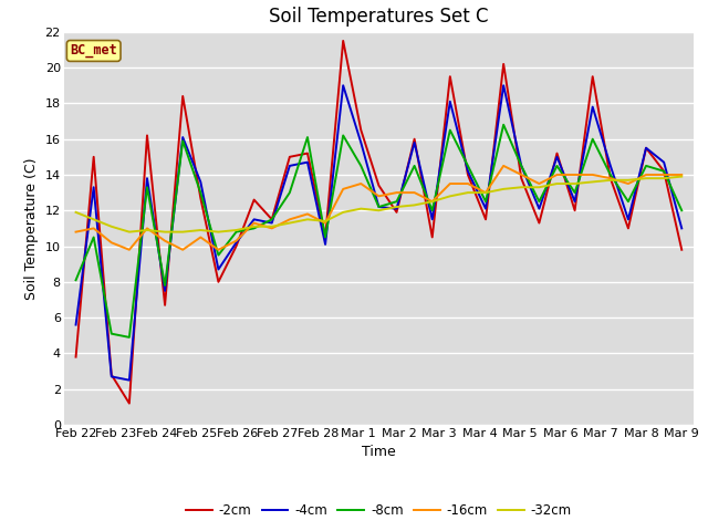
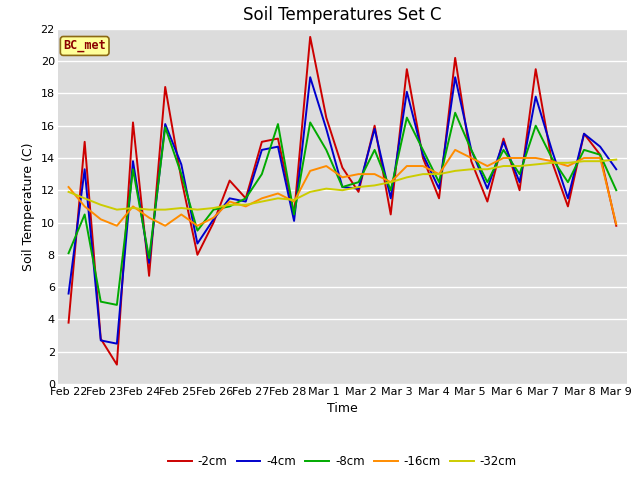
-16cm/Feb 22: 10.8 -> 12.2
-4cm/Mar 9: 11.0 -> 13.3
-16cm/Mar 9: 14.0 -> 9.9
